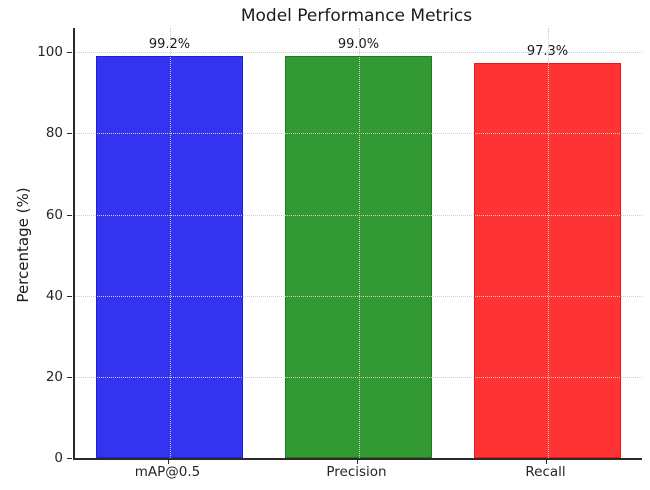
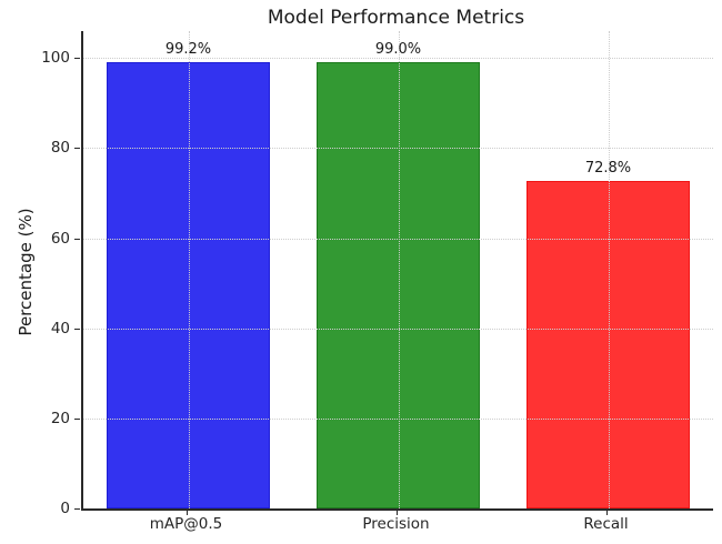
Recall: 97.3% -> 72.8%
